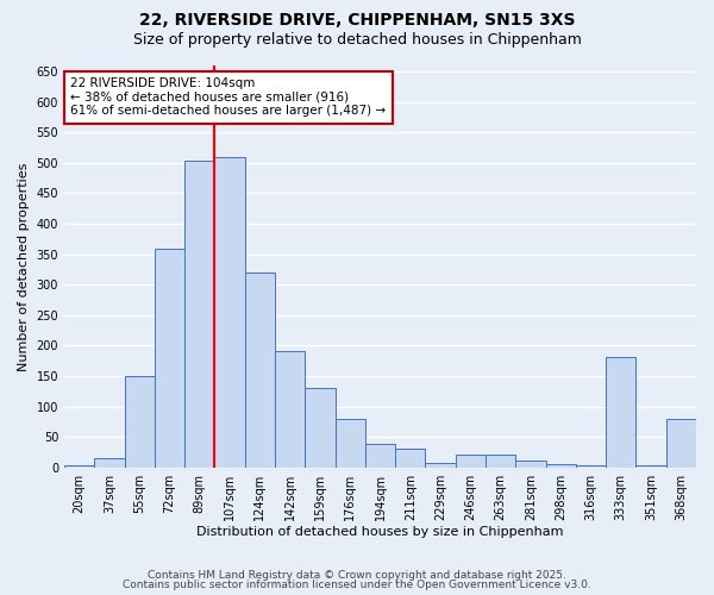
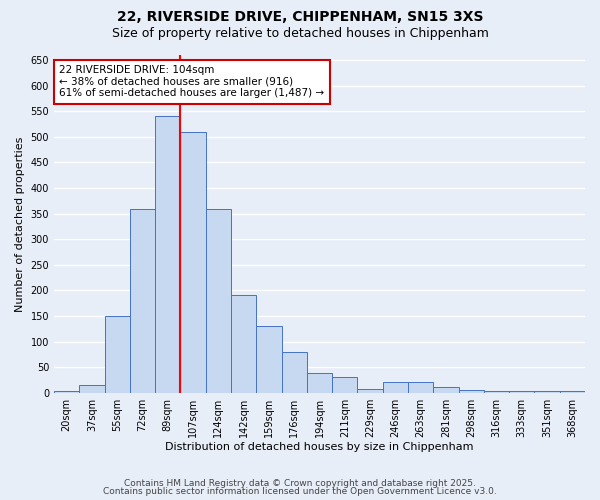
89sqm: 504 -> 540
124sqm: 320 -> 360
333sqm: 182 -> 3
368sqm: 80 -> 3
